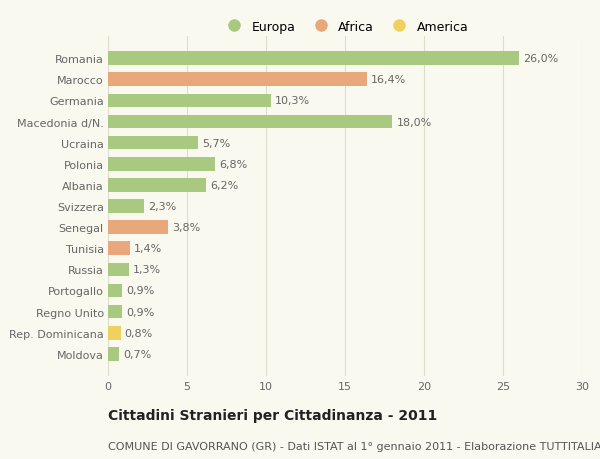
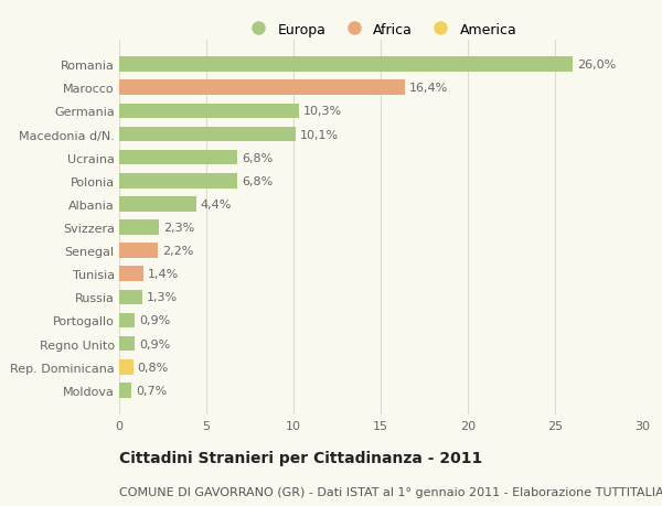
Macedonia d/N.: 18,0% -> 10,1%
Ucraina: 5,7% -> 6,8%
Albania: 6,2% -> 4,4%
Senegal: 3,8% -> 2,2%
